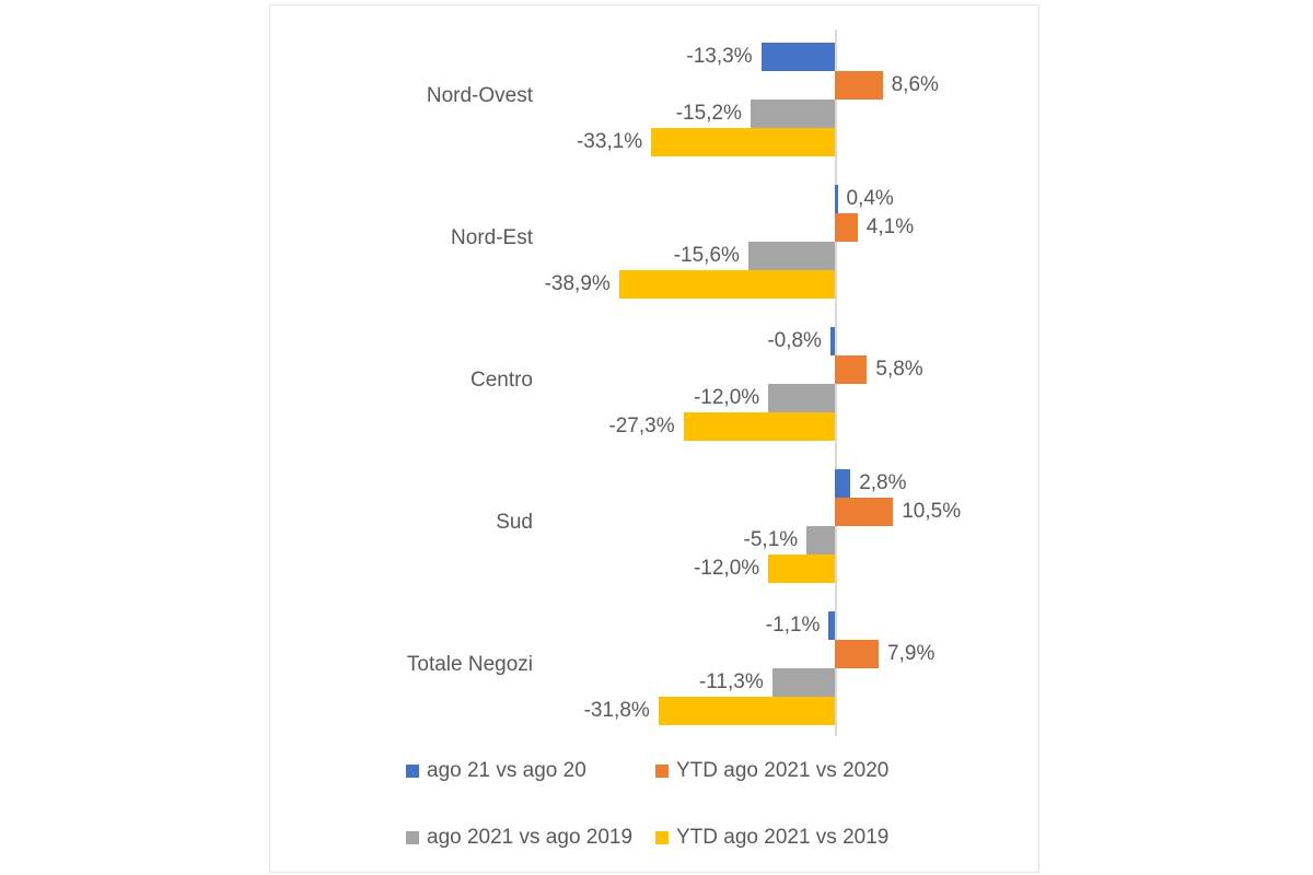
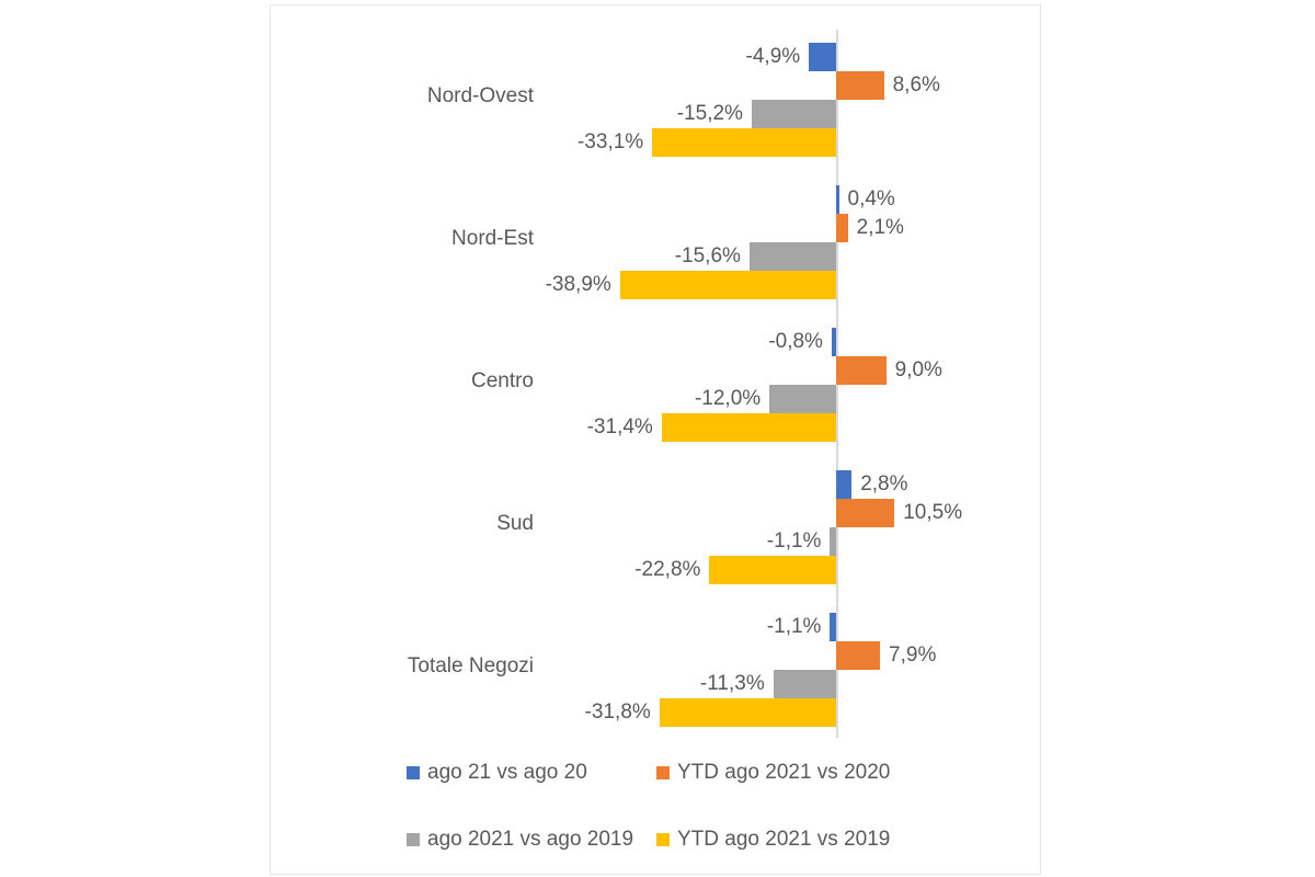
ago 21 vs ago 20/Nord-Ovest: -13,3% -> -4,9%
YTD ago 2021 vs 2020/Nord-Est: 4,1% -> 2,1%
YTD ago 2021 vs 2020/Centro: 5,8% -> 9,0%
YTD ago 2021 vs 2019/Centro: -27,3% -> -31,4%
ago 2021 vs ago 2019/Sud: -5,1% -> -1,1%
YTD ago 2021 vs 2019/Sud: -12,0% -> -22,8%
